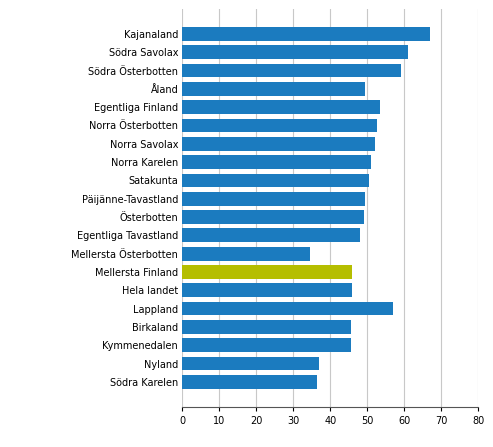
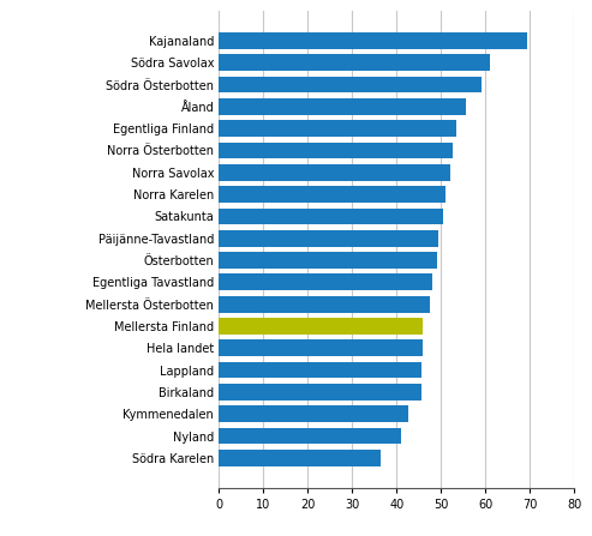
Kajanaland: 67.0 -> 69.5
Åland: 49.5 -> 55.5
Mellersta Österbotten: 34.5 -> 47.5
Lappland: 57.0 -> 45.5
Kymmenedalen: 45.5 -> 42.5
Nyland: 37.0 -> 41.0
